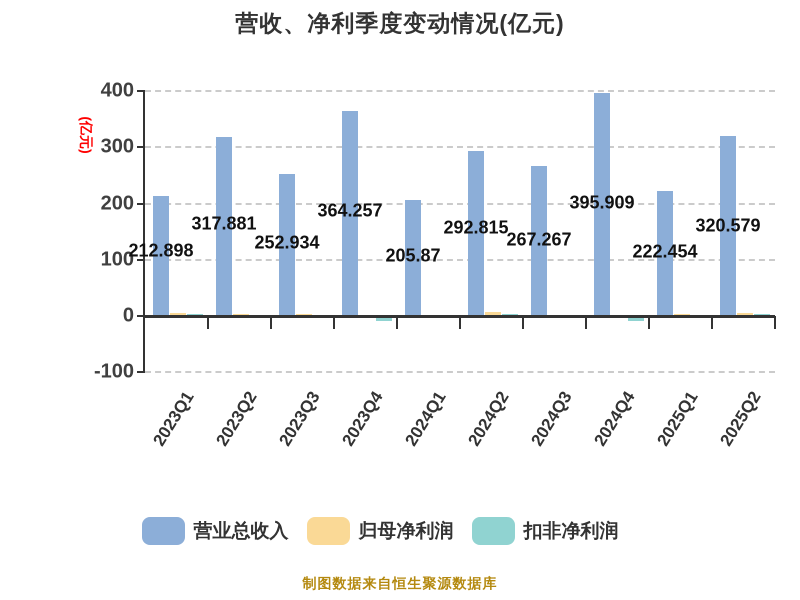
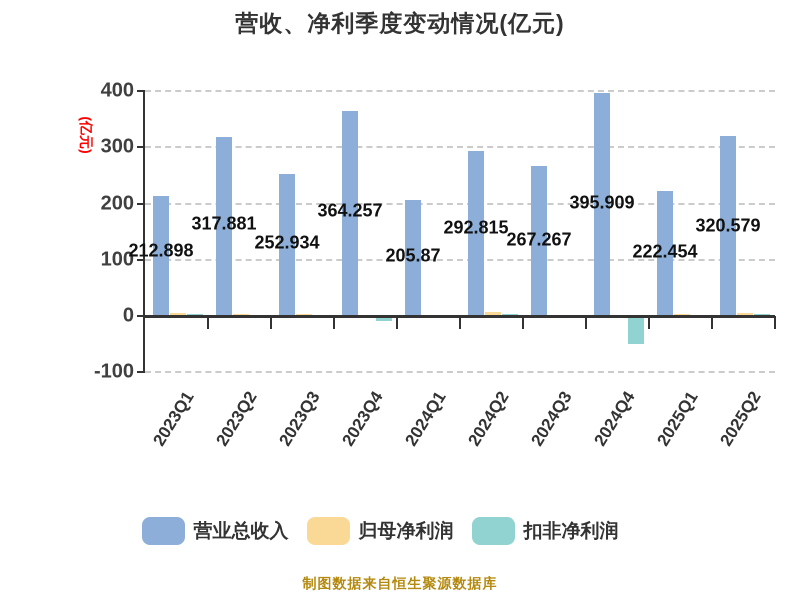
扣非净利润/2024Q4: -10 -> -50
